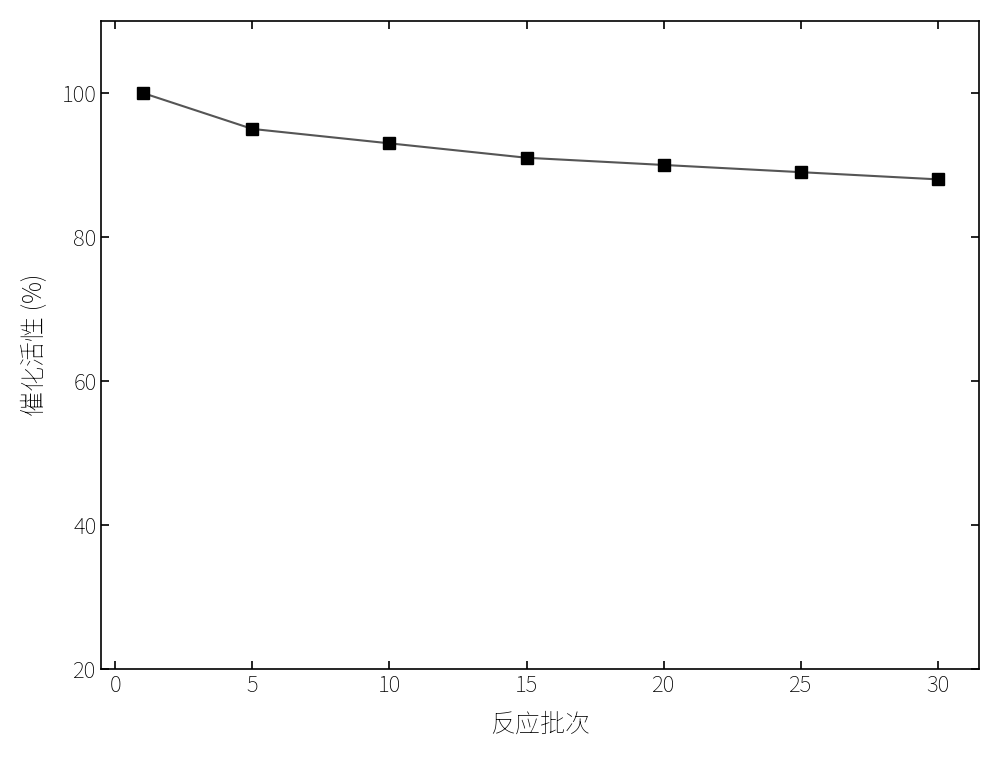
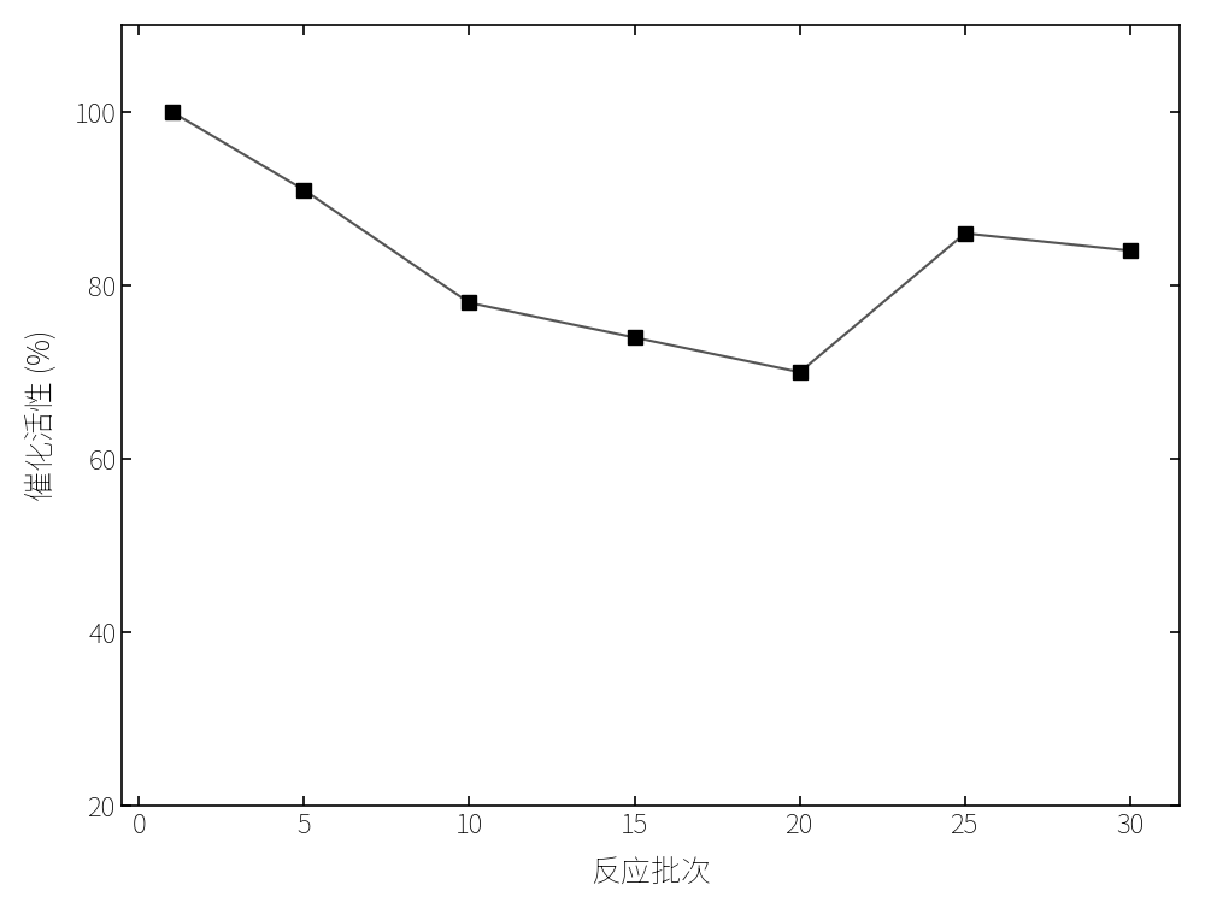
5: 95 -> 91
10: 93 -> 78
15: 91 -> 74
20: 90 -> 70
25: 89 -> 86
30: 88 -> 84
